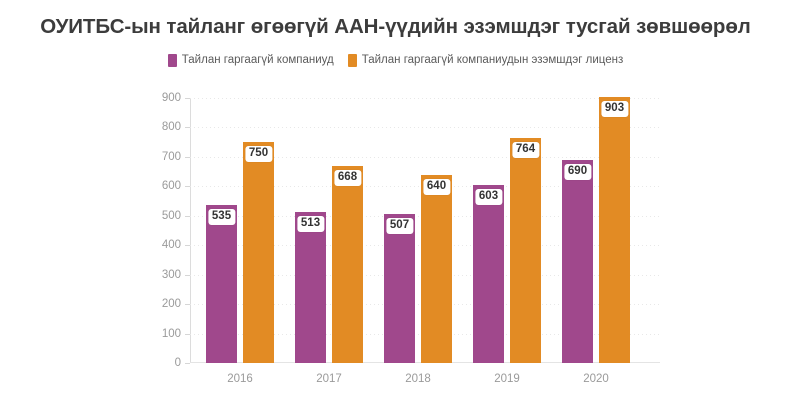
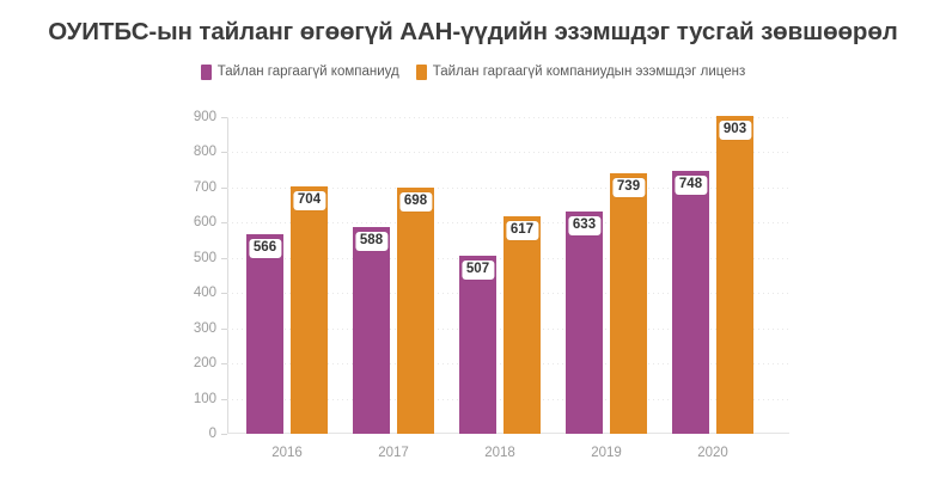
Тайлан гаргаагүй компаниуд/2016: 535 -> 566
Тайлан гаргаагүй компаниудын эзэмшдэг лиценз/2016: 750 -> 704
Тайлан гаргаагүй компаниуд/2017: 513 -> 588
Тайлан гаргаагүй компаниудын эзэмшдэг лиценз/2017: 668 -> 698
Тайлан гаргаагүй компаниудын эзэмшдэг лиценз/2018: 640 -> 617
Тайлан гаргаагүй компаниуд/2019: 603 -> 633
Тайлан гаргаагүй компаниудын эзэмшдэг лиценз/2019: 764 -> 739
Тайлан гаргаагүй компаниуд/2020: 690 -> 748
